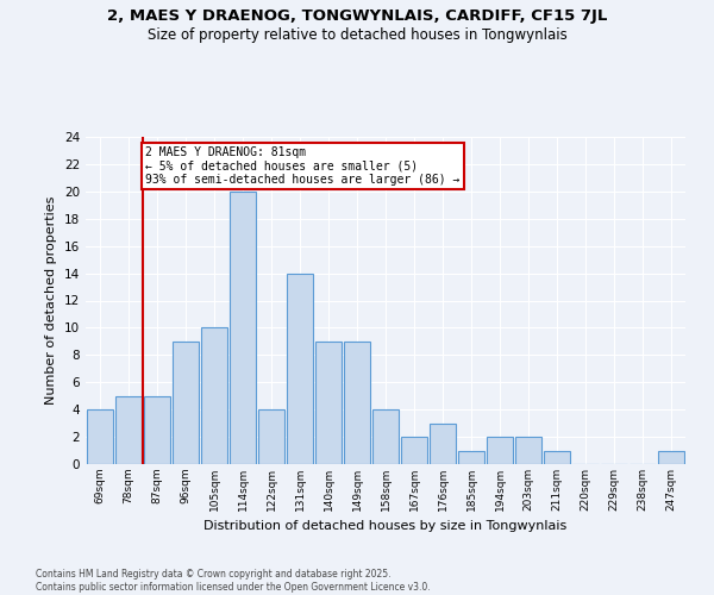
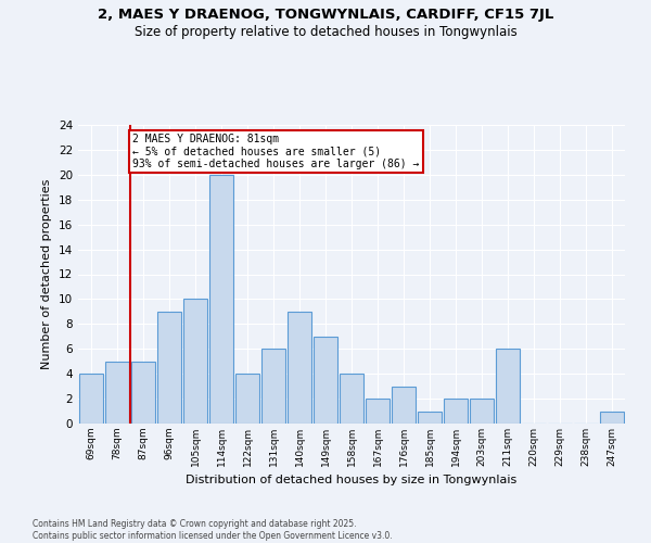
131sqm: 14 -> 6
149sqm: 9 -> 7
211sqm: 1 -> 6
